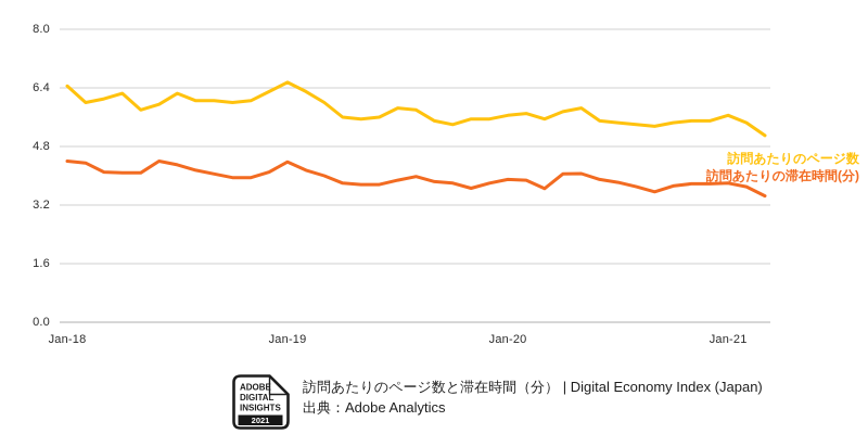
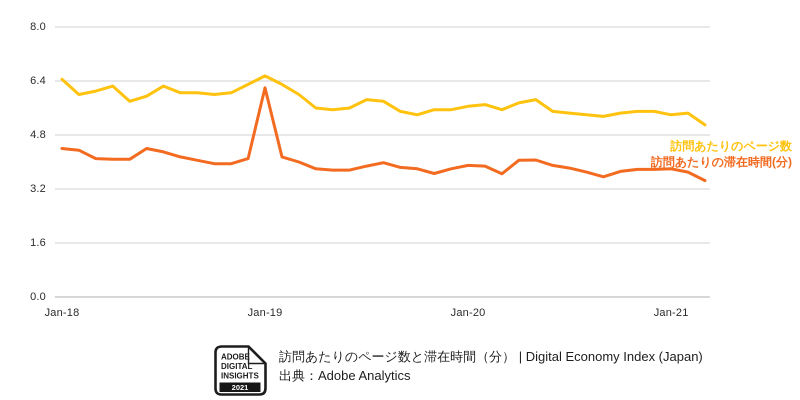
訪問あたりの滞在時間(分)/Jan-19: 4.4 -> 6.2
訪問あたりのページ数/Jan-21: 5.7 -> 5.4
